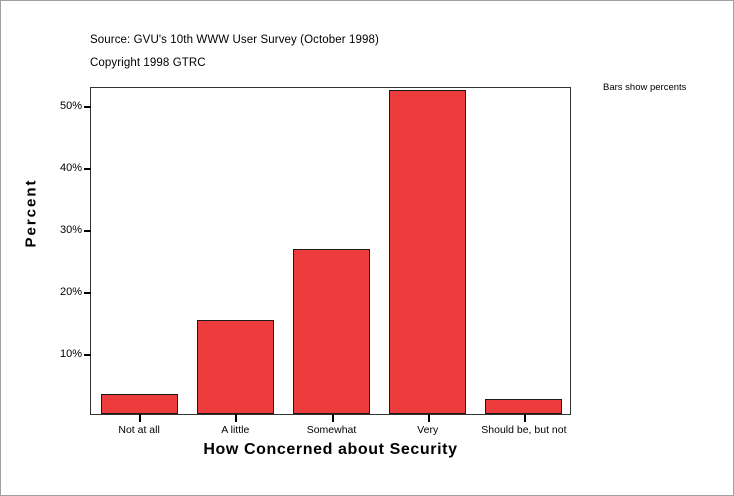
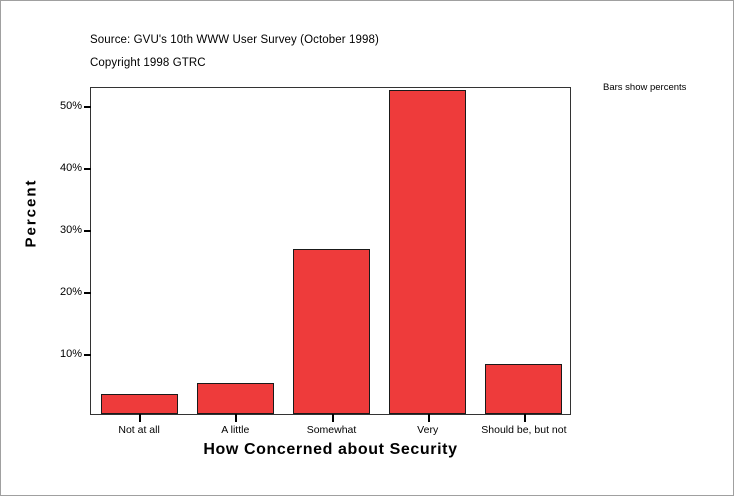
A little: 15% -> 5%
Should be, but not: 2% -> 8%
